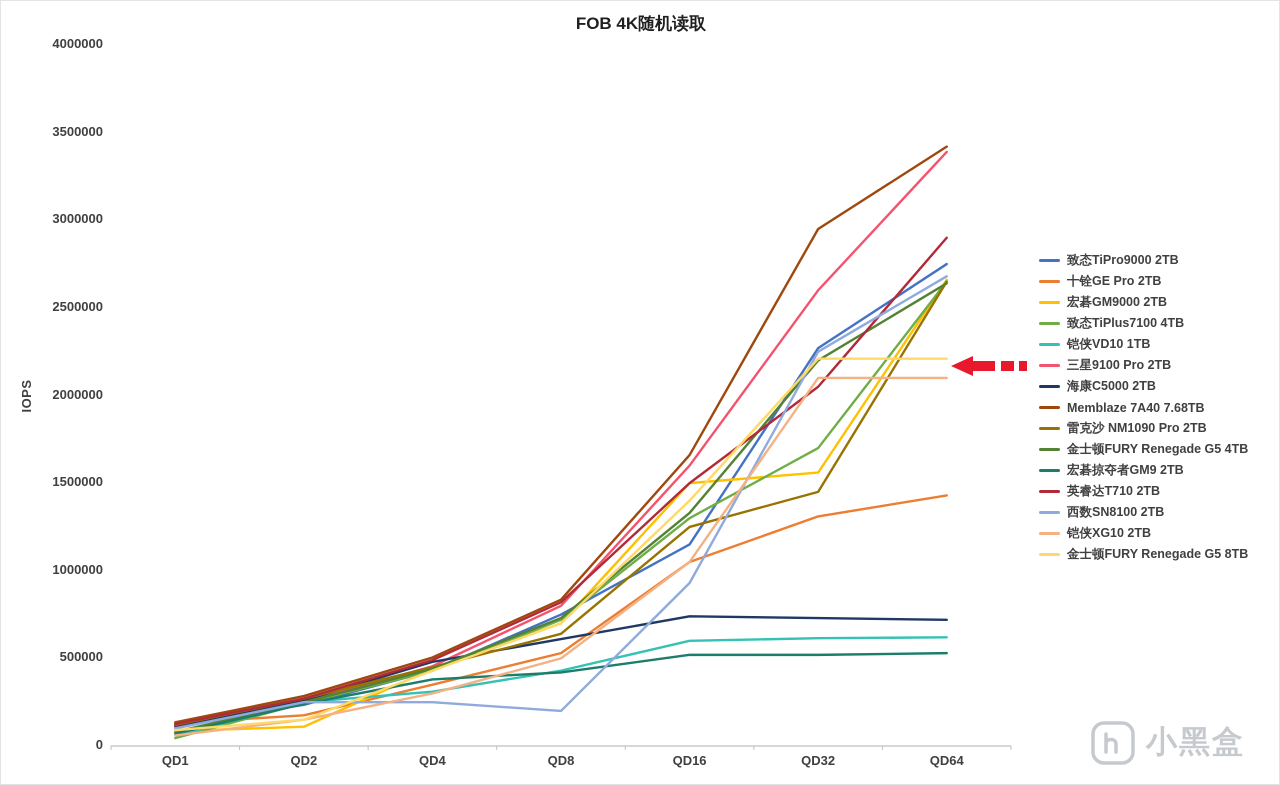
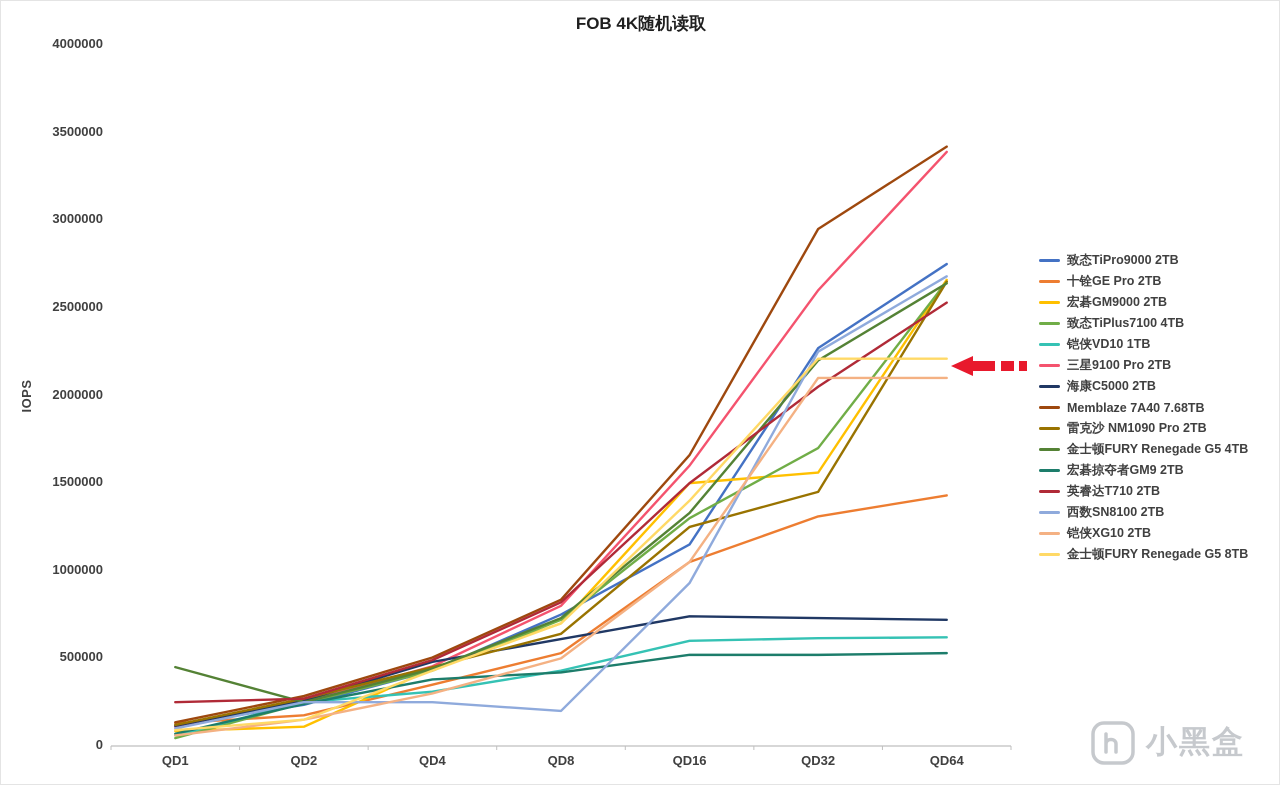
金士顿FURY Renegade G5 4TB/QD1: 80000 -> 450000
英睿达T710 2TB/QD1: 120000 -> 250000
英睿达T710 2TB/QD64: 2900000 -> 2530000
